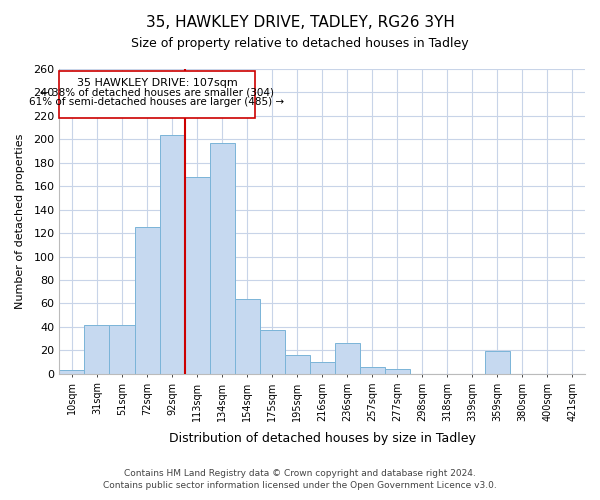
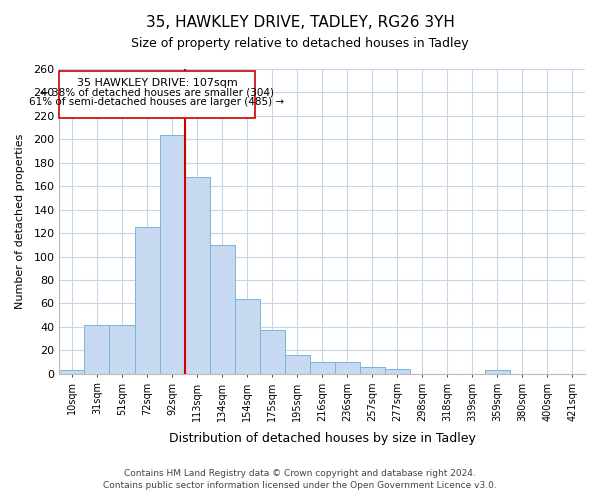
134sqm: 197 -> 110
236sqm: 26 -> 10
359sqm: 19 -> 3
